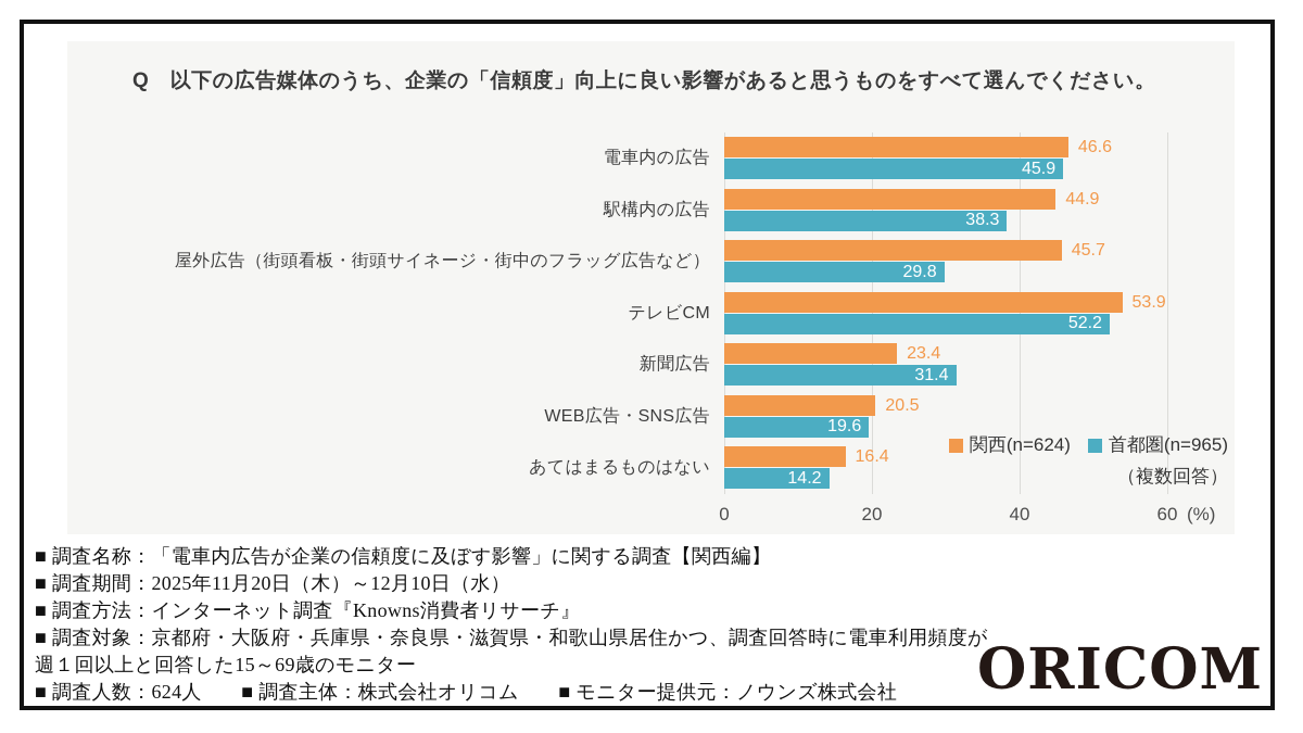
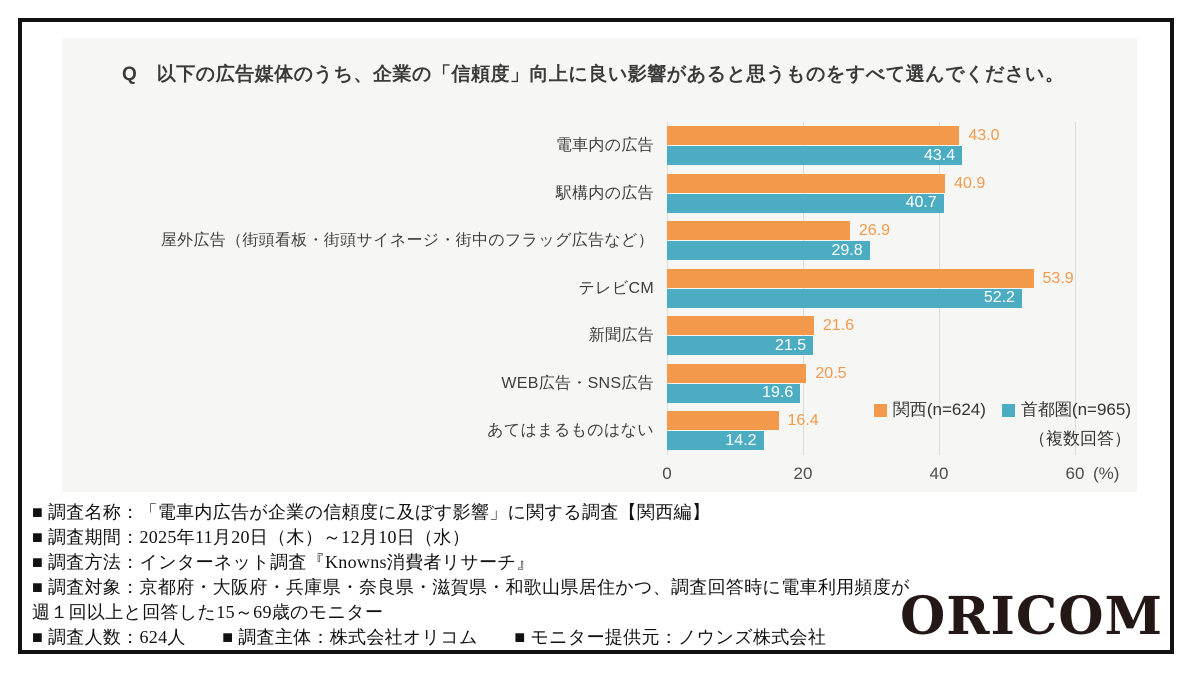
関西(n=624)/電車内の広告: 46.6 -> 43.0
首都圏(n=965)/電車内の広告: 45.9 -> 43.4
関西(n=624)/駅構内の広告: 44.9 -> 40.9
首都圏(n=965)/駅構内の広告: 38.3 -> 40.7
関西(n=624)/屋外広告（街頭看板・街頭サイネージ・街中のフラッグ広告など）: 45.7 -> 26.9
関西(n=624)/新聞広告: 23.4 -> 21.6
首都圏(n=965)/新聞広告: 31.4 -> 21.5
